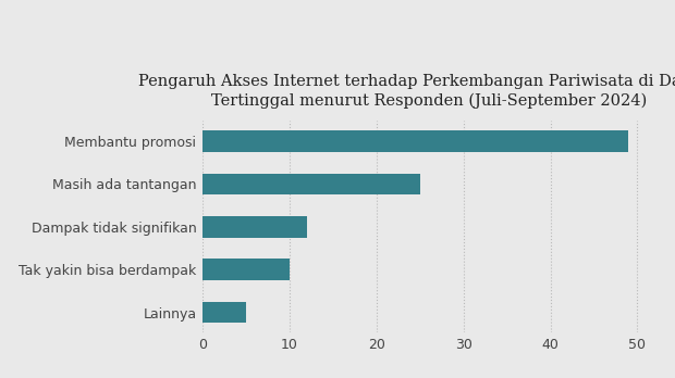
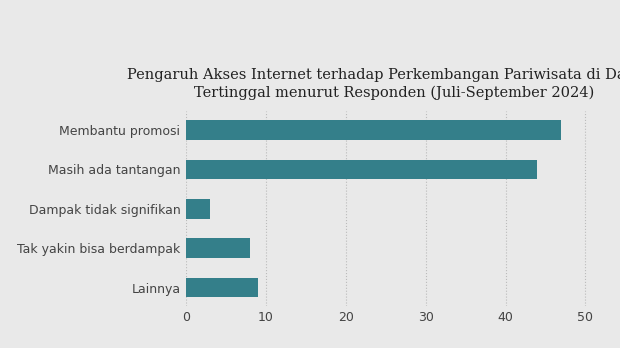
Membantu promosi: 49 -> 47
Masih ada tantangan: 25 -> 44
Dampak tidak signifikan: 12 -> 3
Tak yakin bisa berdampak: 10 -> 8
Lainnya: 5 -> 9
